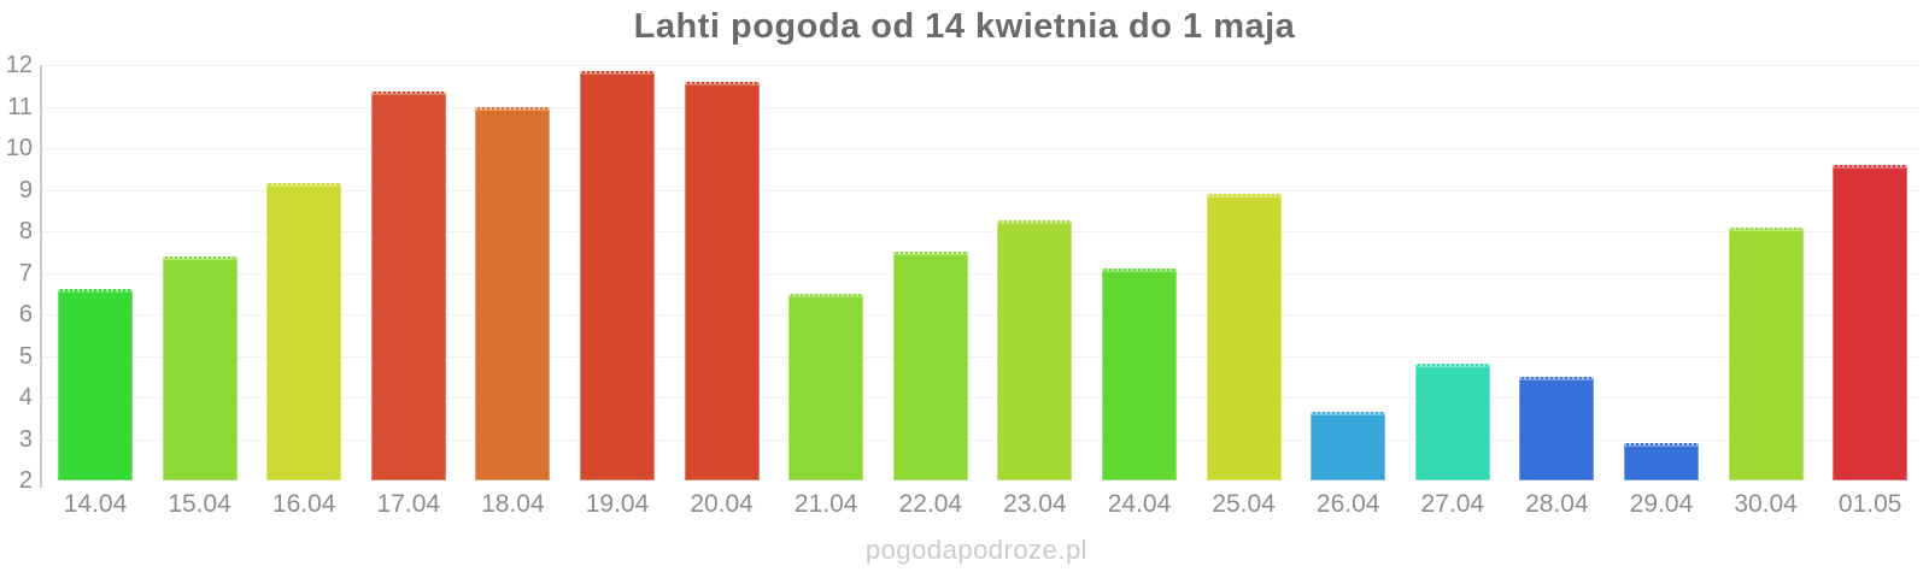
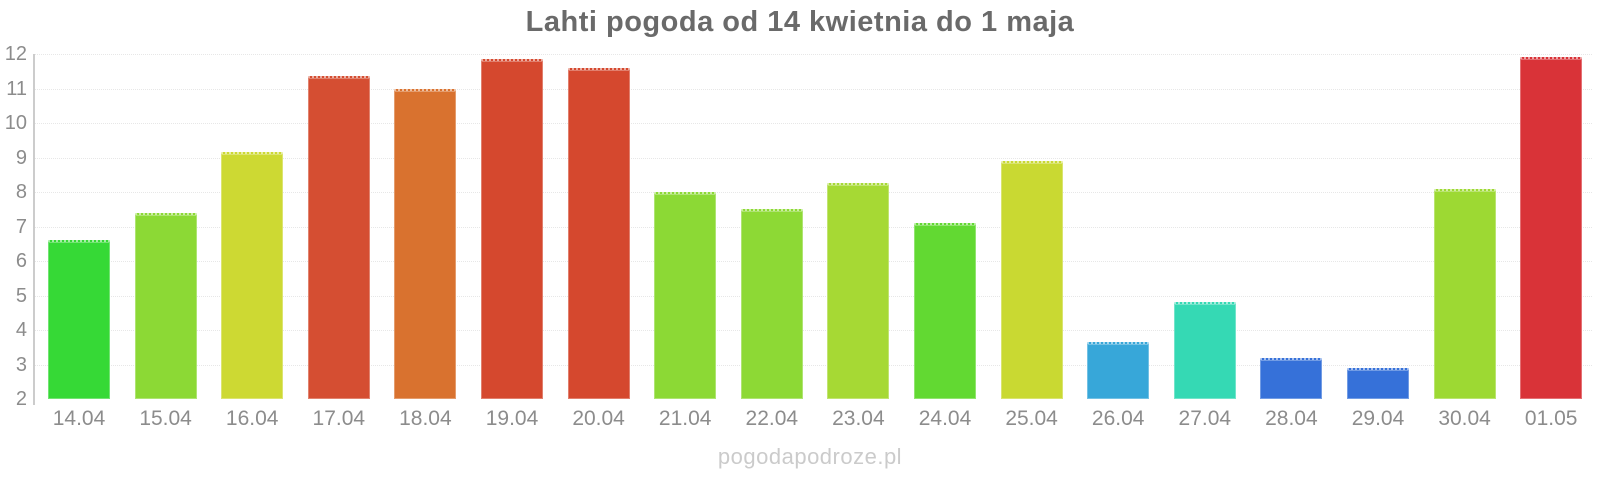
21.04: 6.5 -> 8.0
28.04: 4.5 -> 3.2
01.05: 9.6 -> 11.9
